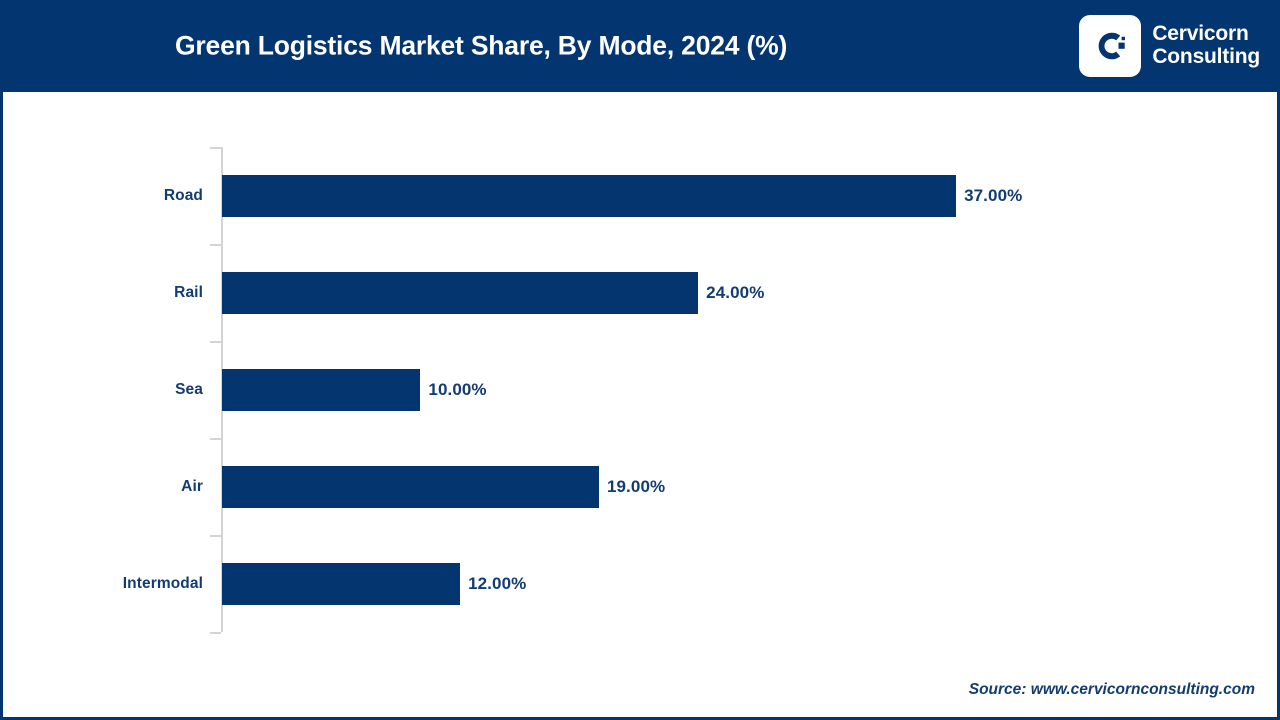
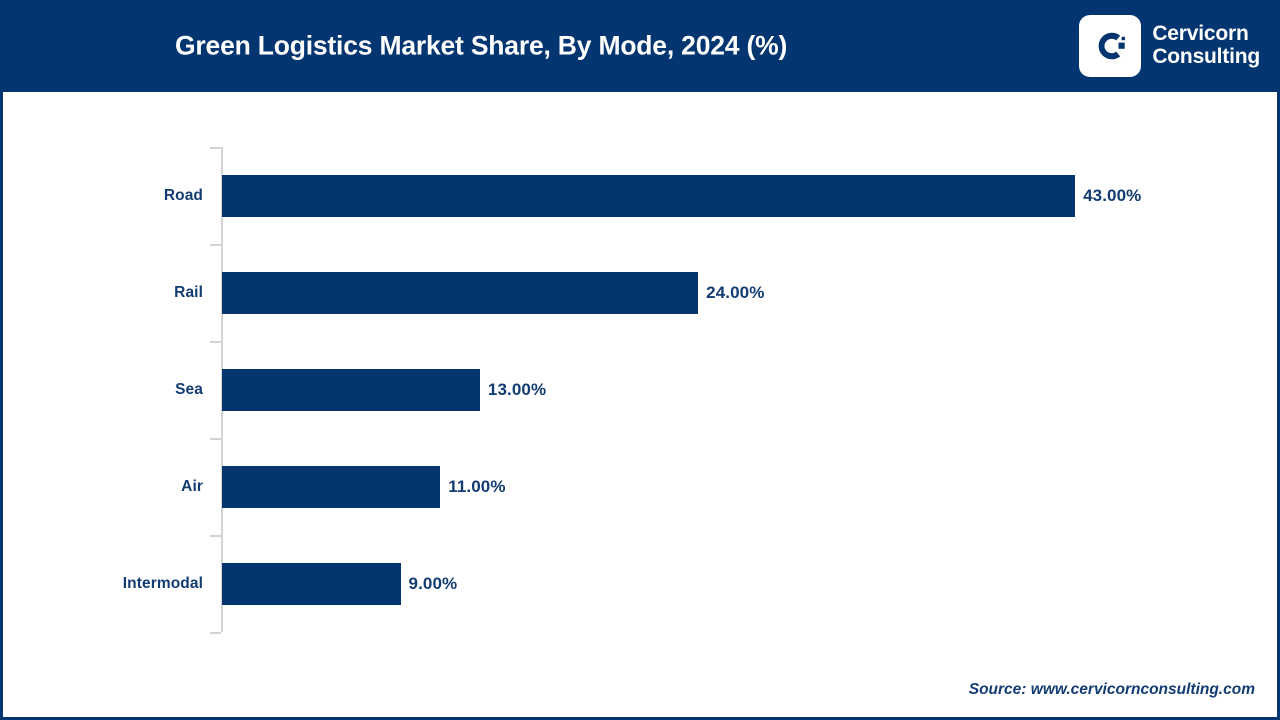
Road: 37.00% -> 43.00%
Sea: 10.00% -> 13.00%
Air: 19.00% -> 11.00%
Intermodal: 12.00% -> 9.00%
